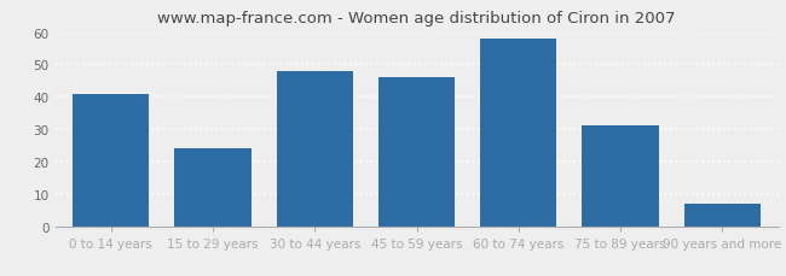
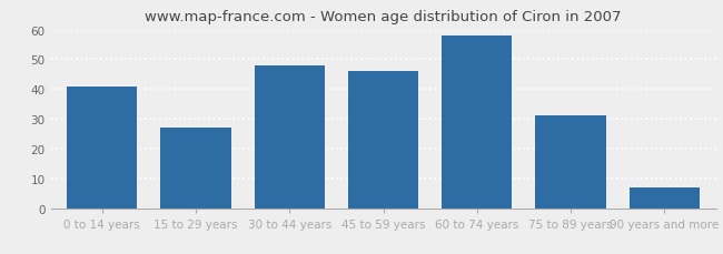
15 to 29 years: 24 -> 27
